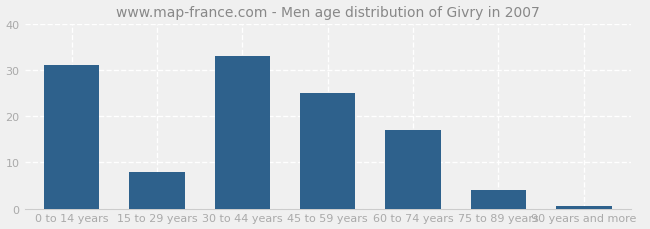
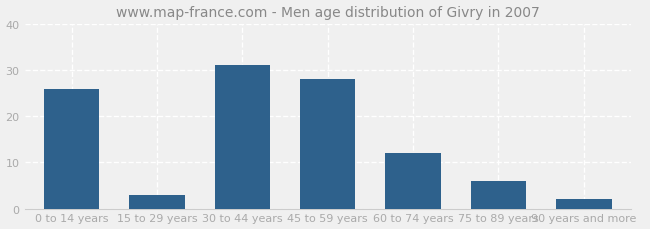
0 to 14 years: 31.0 -> 26.0
15 to 29 years: 8.0 -> 3.0
30 to 44 years: 33.0 -> 31.0
45 to 59 years: 25.0 -> 28.0
60 to 74 years: 17.0 -> 12.0
75 to 89 years: 4.0 -> 6.0
90 years and more: 0.5 -> 2.0
